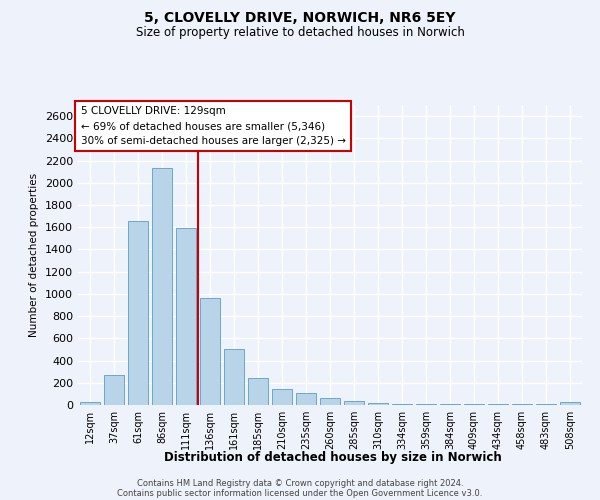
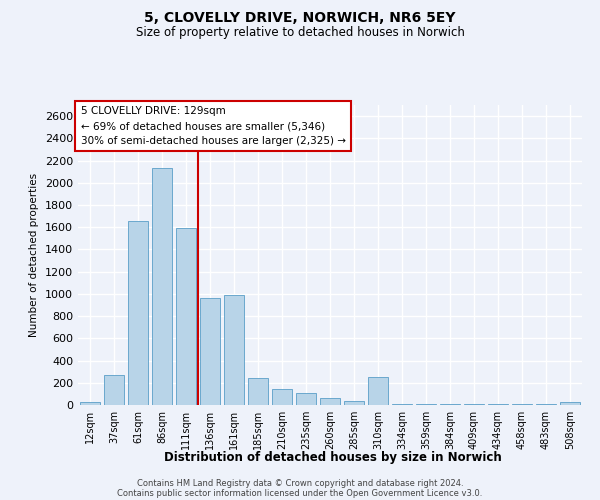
161sqm: 500 -> 990
310sqm: 20 -> 250
